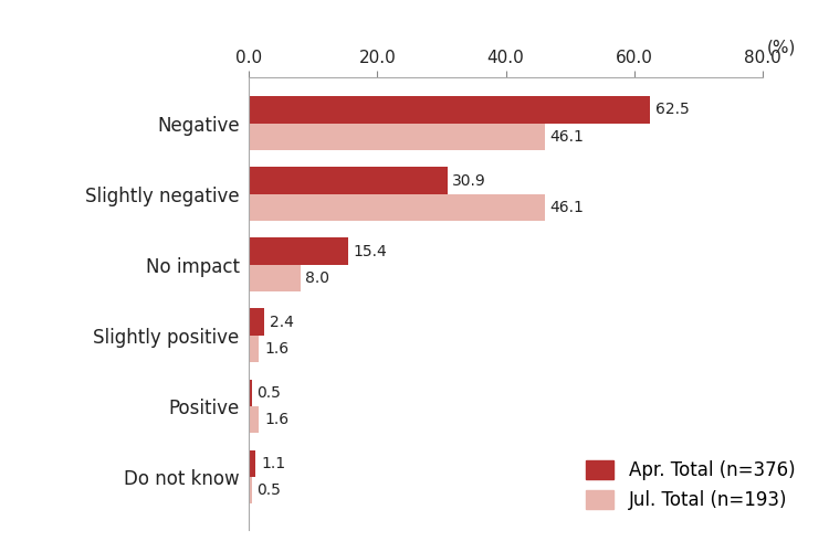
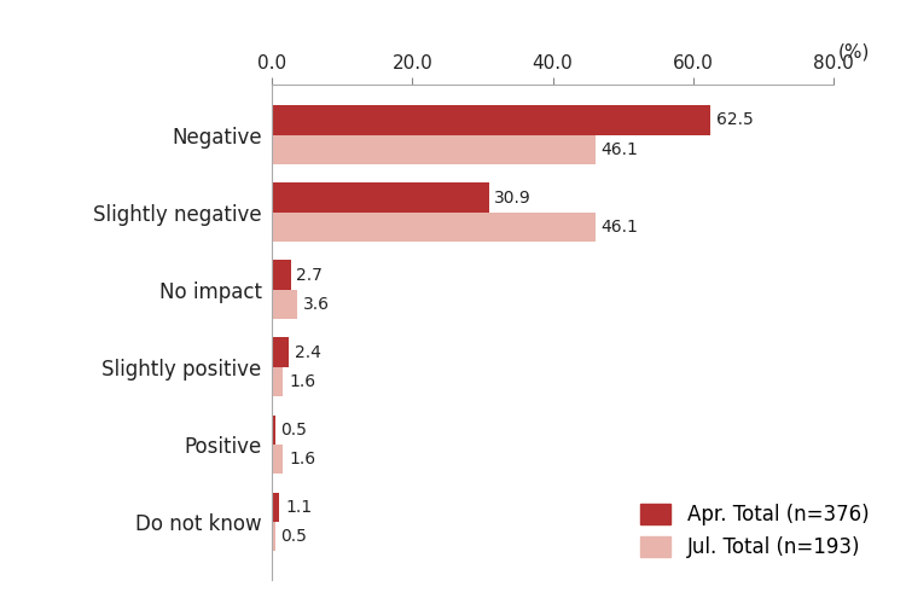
Apr. Total (n=376)/No impact: 15.4 -> 2.7
Jul. Total (n=193)/No impact: 8.0 -> 3.6
